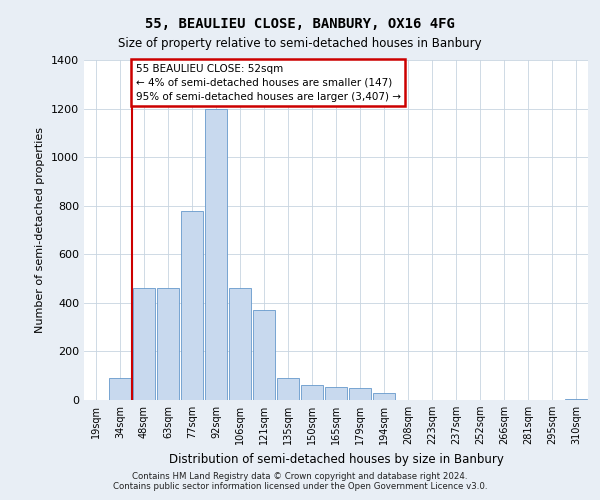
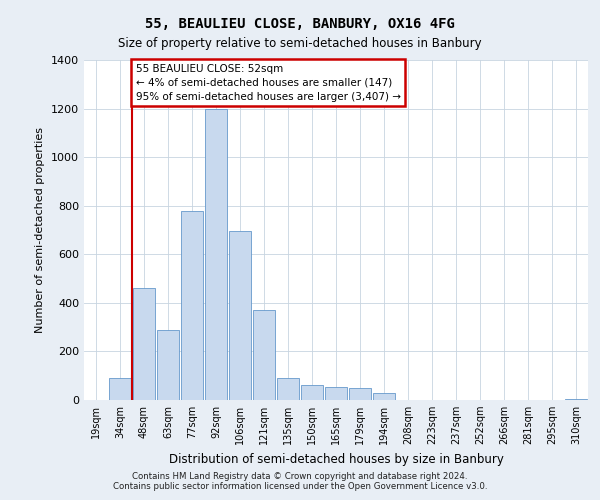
63sqm: 460 -> 290
106sqm: 460 -> 695
